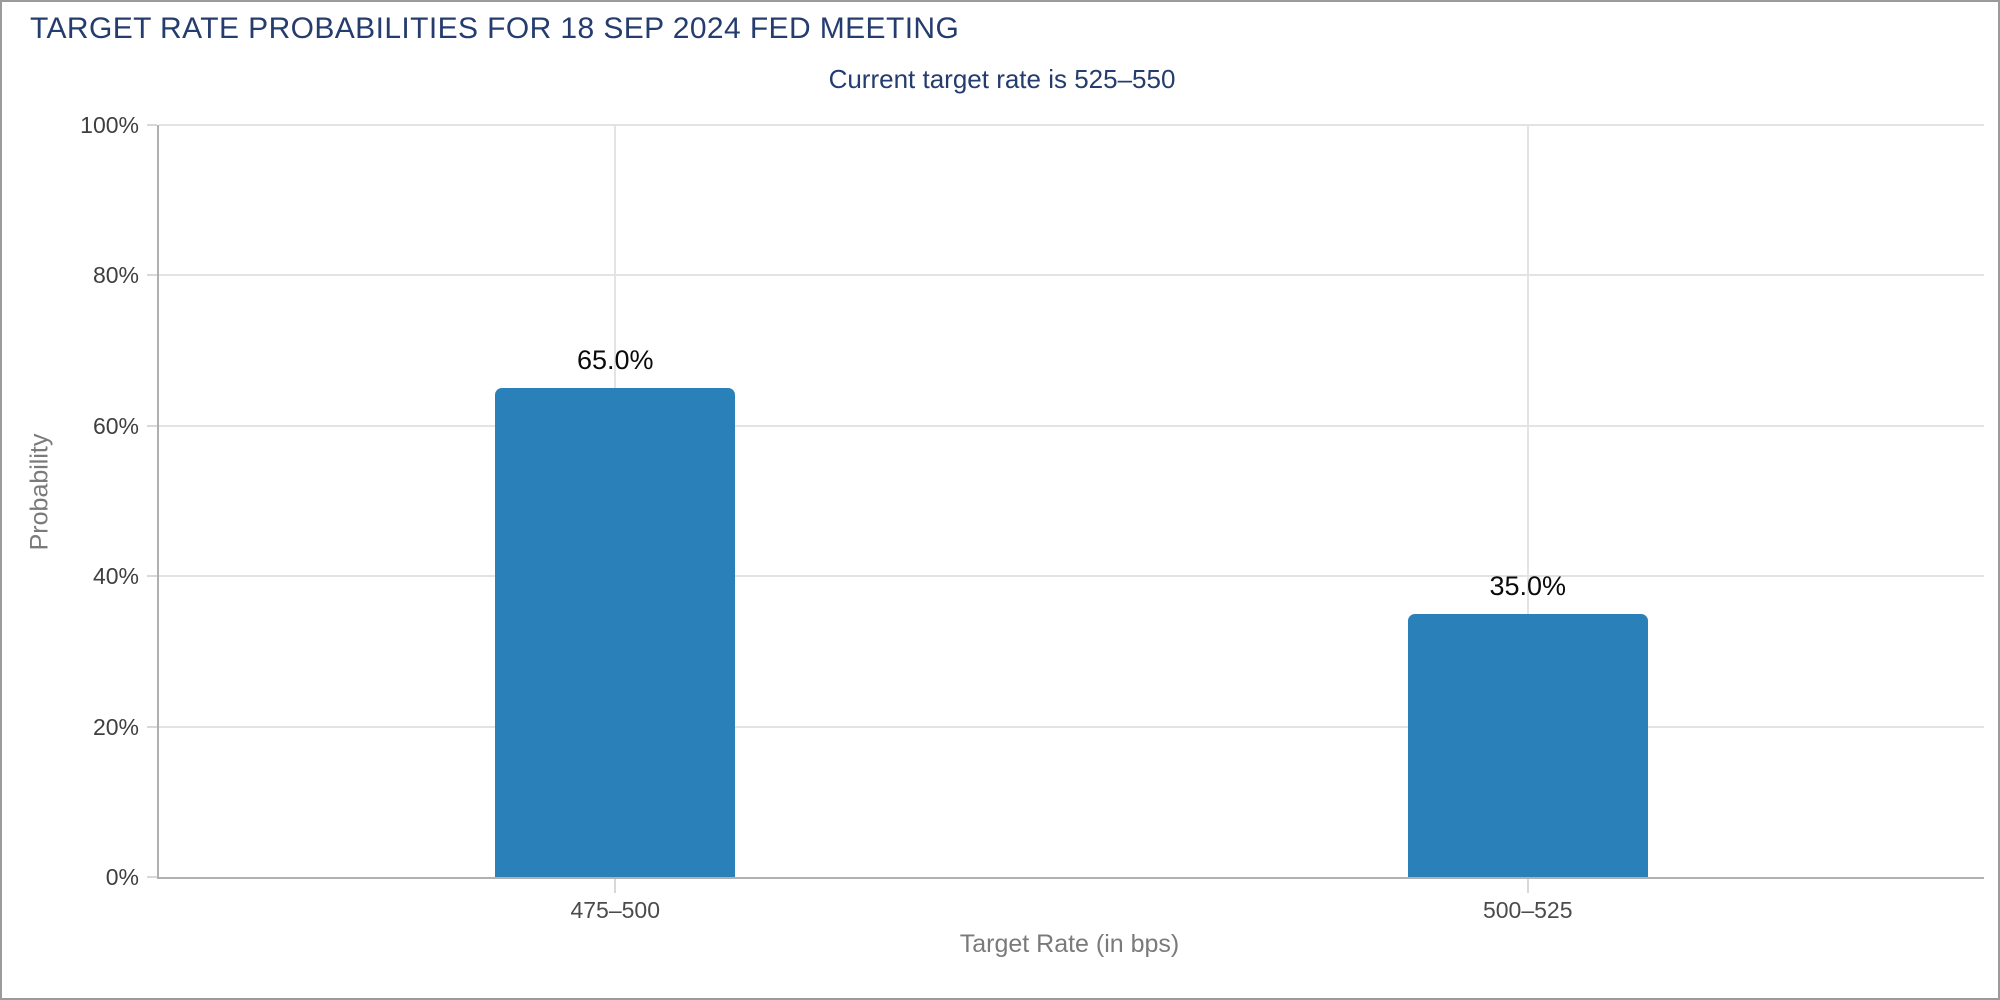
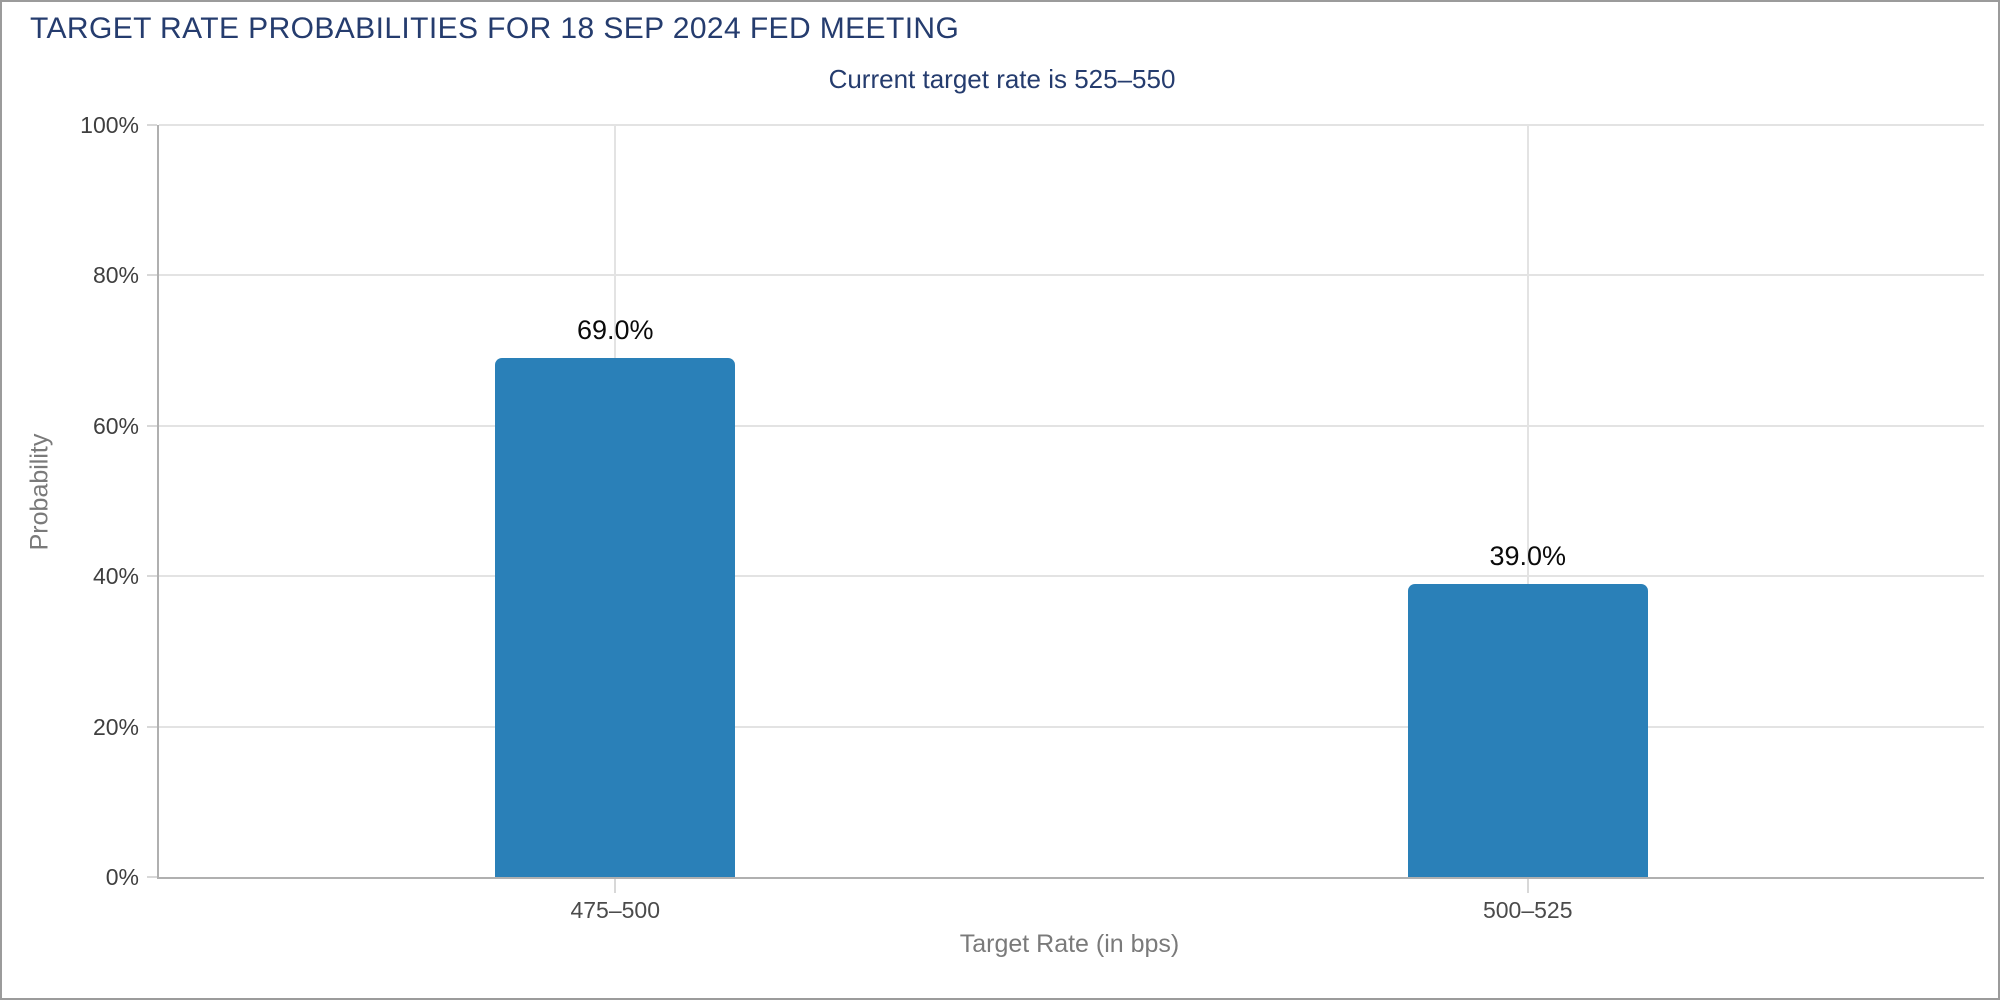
475–500: 65.0% -> 69.0%
500–525: 35.0% -> 39.0%
